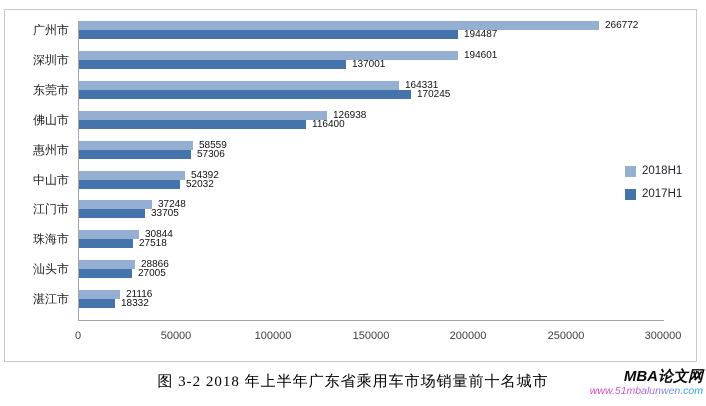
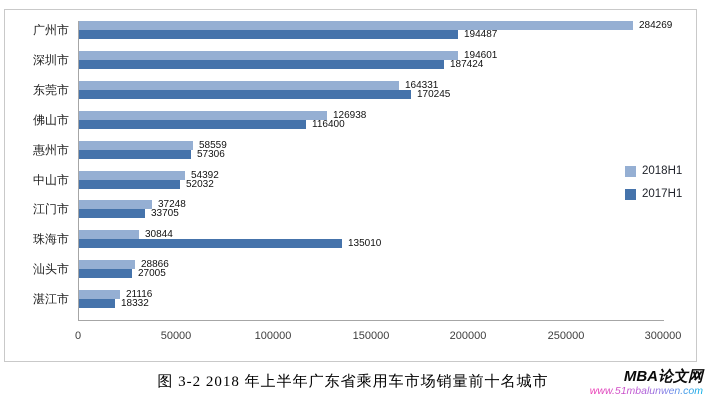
2018H1/广州市: 266772 -> 284269
2017H1/深圳市: 137001 -> 187424
2017H1/珠海市: 27518 -> 135010
